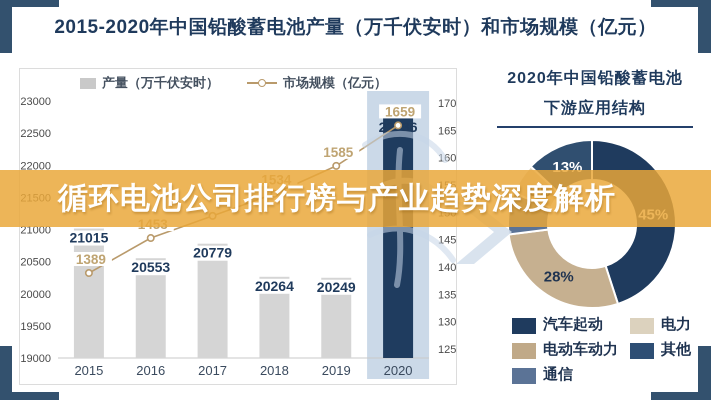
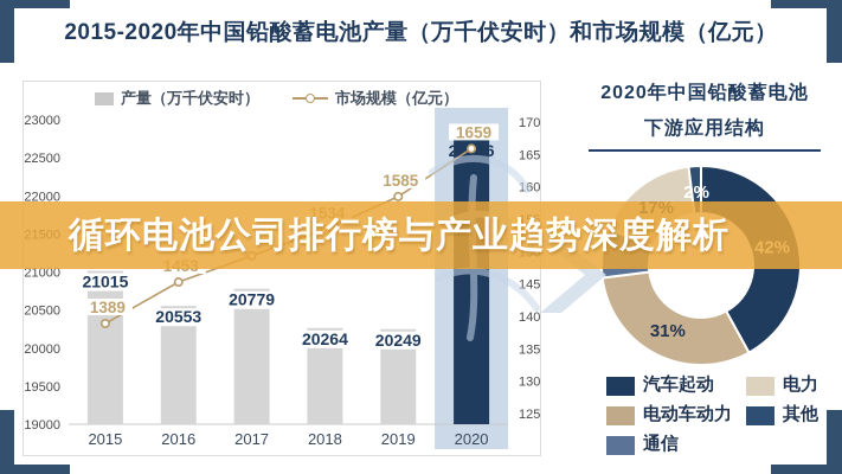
2020年中国铅酸蓄电池下游应用结构/汽车起动: 45% -> 42%
2020年中国铅酸蓄电池下游应用结构/电动车动力: 28% -> 31%
2020年中国铅酸蓄电池下游应用结构/电力: 6% -> 17%
2020年中国铅酸蓄电池下游应用结构/其他: 13% -> 2%
